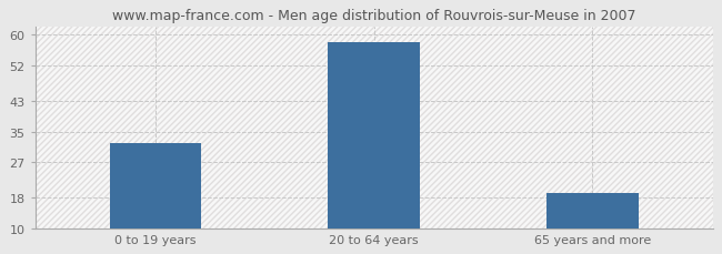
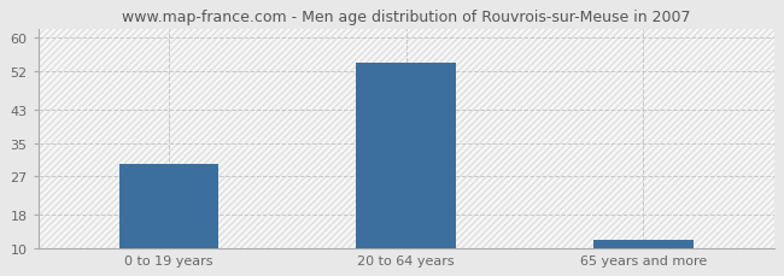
0 to 19 years: 32 -> 30
20 to 64 years: 58 -> 54
65 years and more: 19 -> 12
